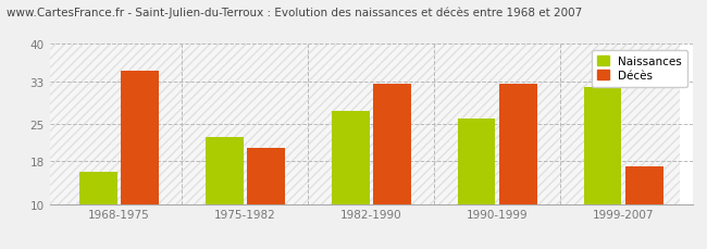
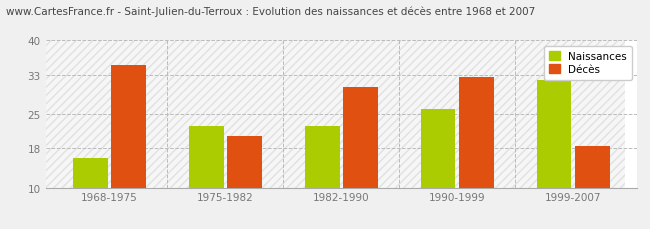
Naissances/1982-1990: 27.5 -> 22.5
Décès/1982-1990: 32.5 -> 30.5
Décès/1999-2007: 17.0 -> 18.5
